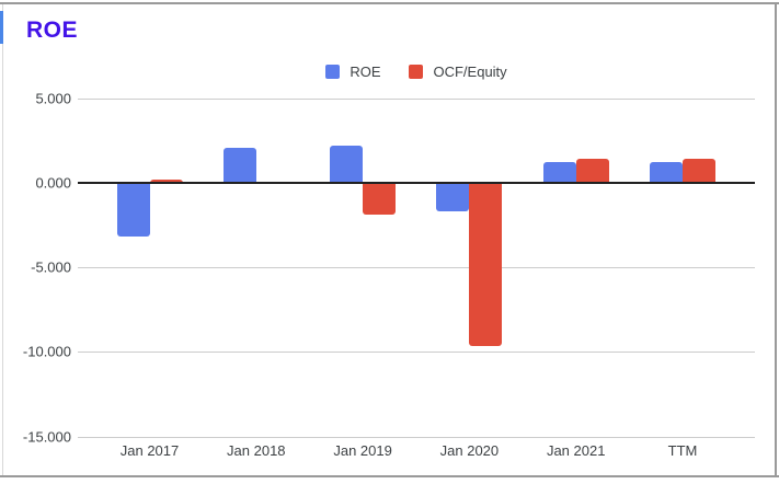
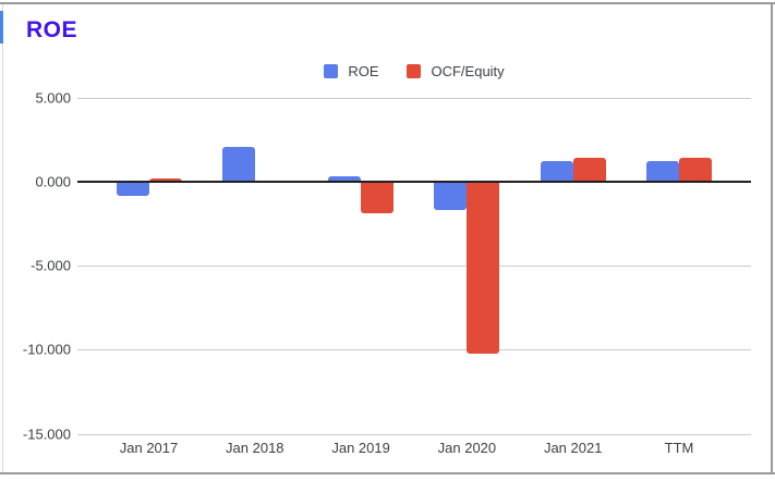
ROE/Jan 2017: -3.1 -> -0.8
ROE/Jan 2019: 2.2 -> 0.3
OCF/Equity/Jan 2020: -9.6 -> -10.2
